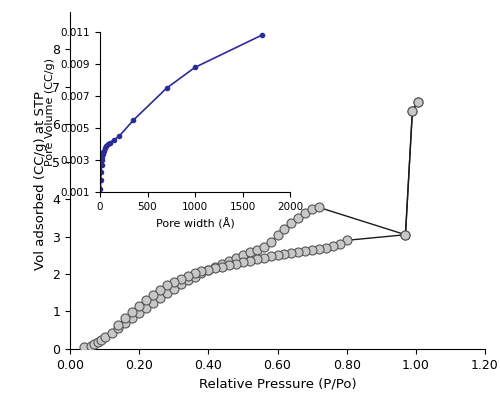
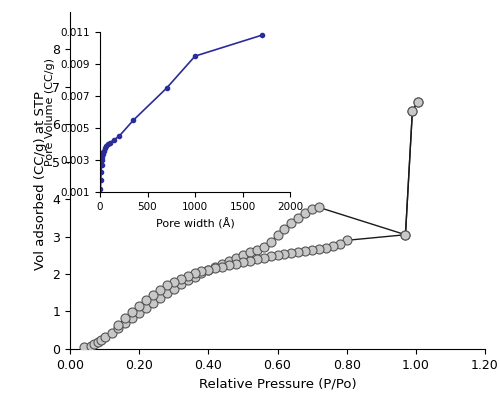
1000: 0.0088 -> 0.0095
